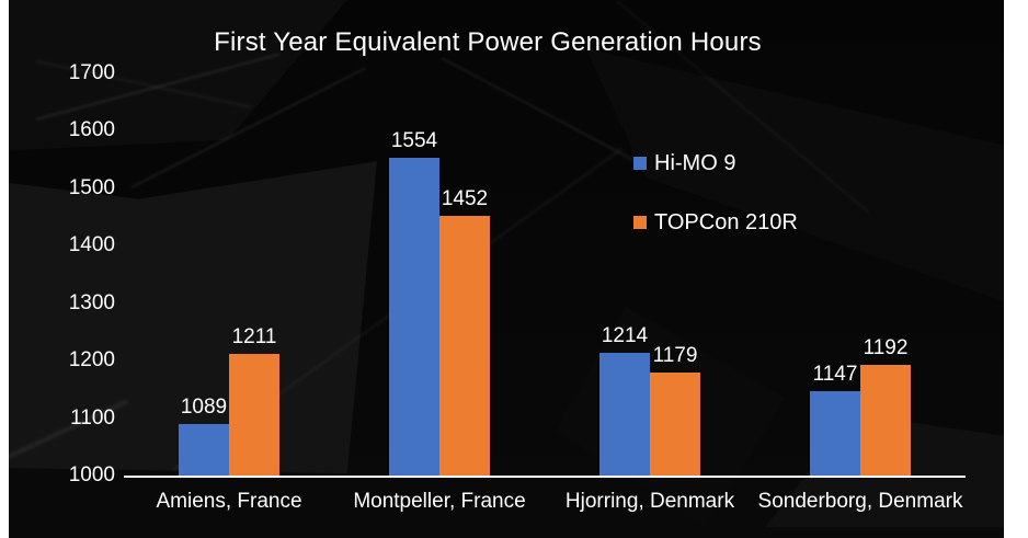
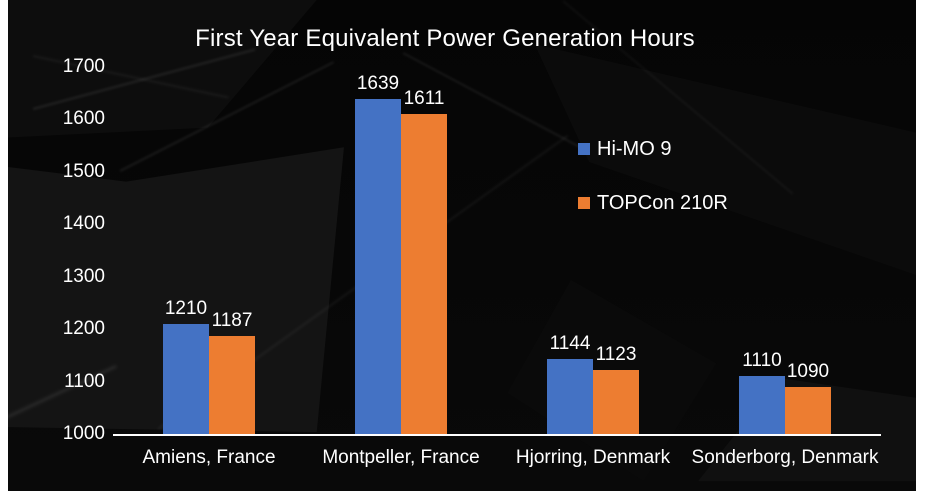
Hi-MO 9/Amiens, France: 1089 -> 1210
TOPCon 210R/Amiens, France: 1211 -> 1187
Hi-MO 9/Montpeller, France: 1554 -> 1639
TOPCon 210R/Montpeller, France: 1452 -> 1611
Hi-MO 9/Hjorring, Denmark: 1214 -> 1144
TOPCon 210R/Hjorring, Denmark: 1179 -> 1123
Hi-MO 9/Sonderborg, Denmark: 1147 -> 1110
TOPCon 210R/Sonderborg, Denmark: 1192 -> 1090
